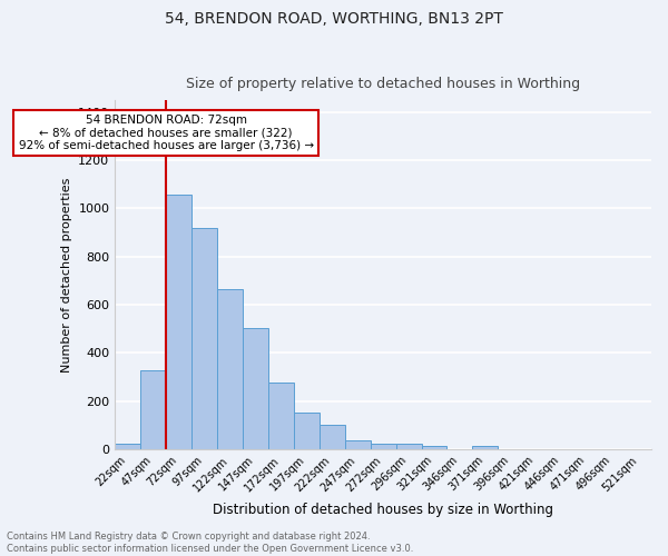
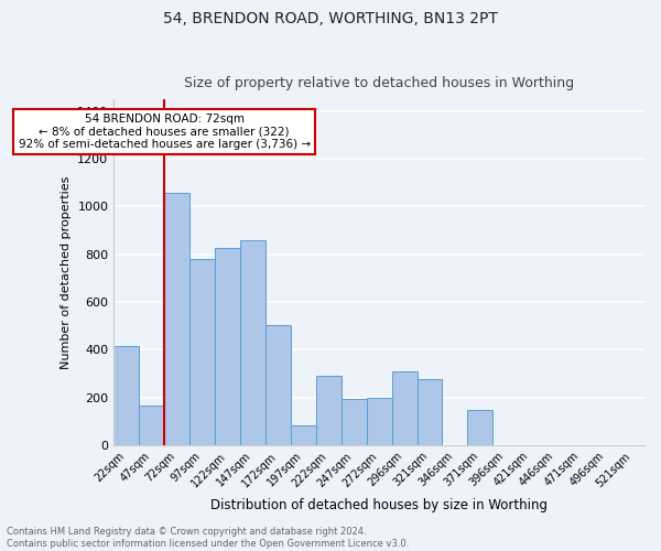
22sqm: 20 -> 415
47sqm: 328 -> 165
97sqm: 921 -> 780
122sqm: 665 -> 825
147sqm: 502 -> 860
172sqm: 278 -> 505
197sqm: 150 -> 80
222sqm: 100 -> 290
247sqm: 38 -> 195
272sqm: 22 -> 200
296sqm: 22 -> 310
321sqm: 15 -> 275
371sqm: 12 -> 145
